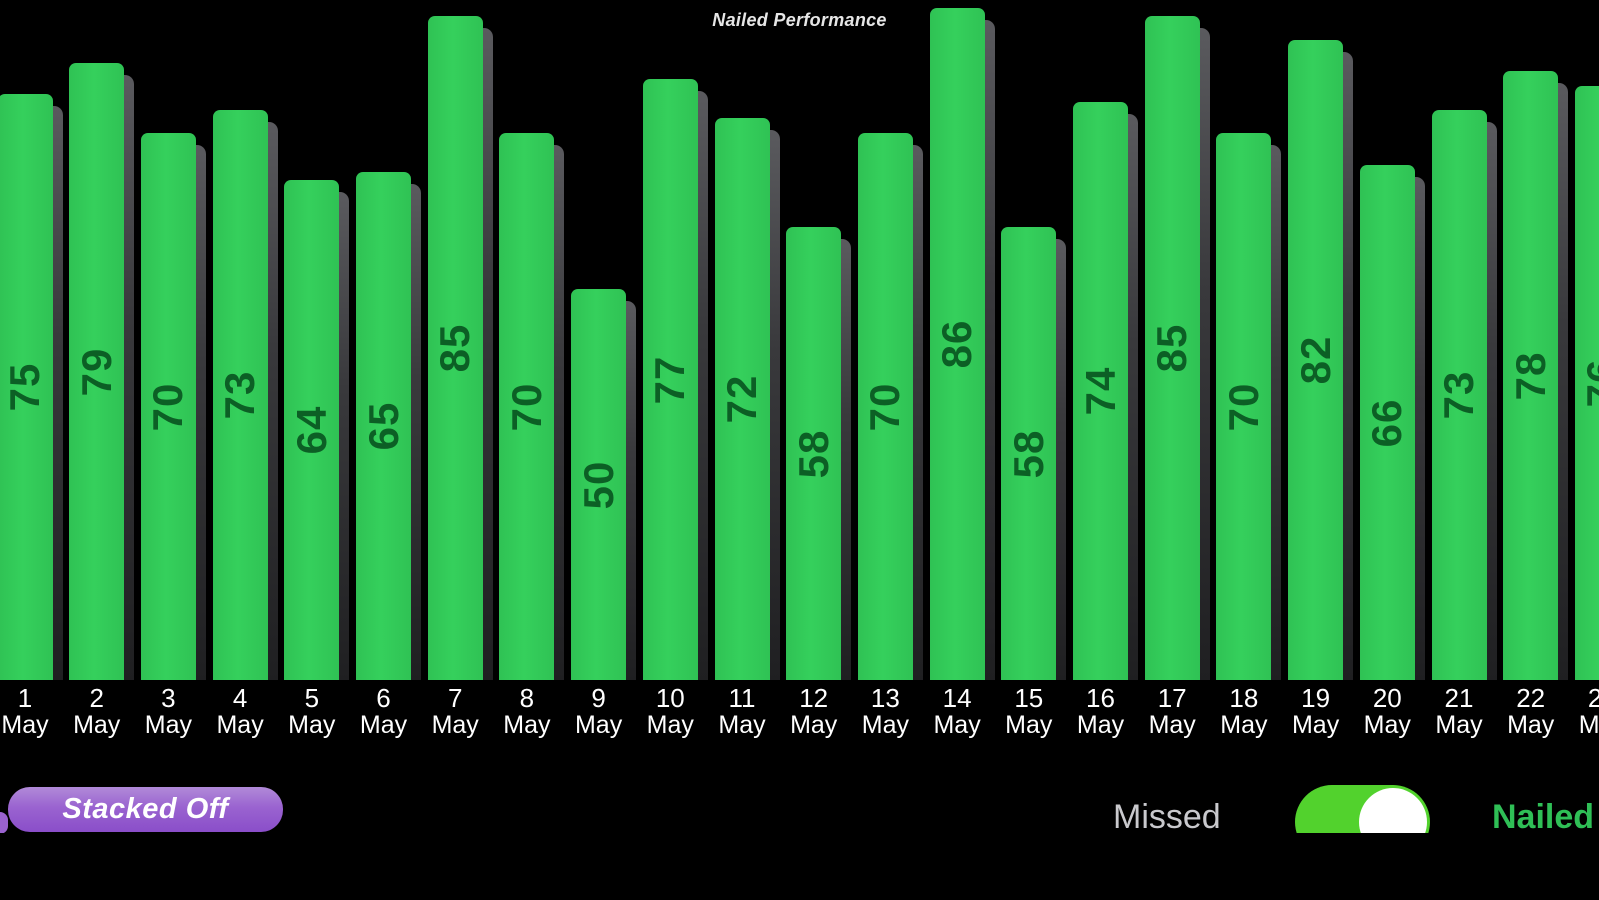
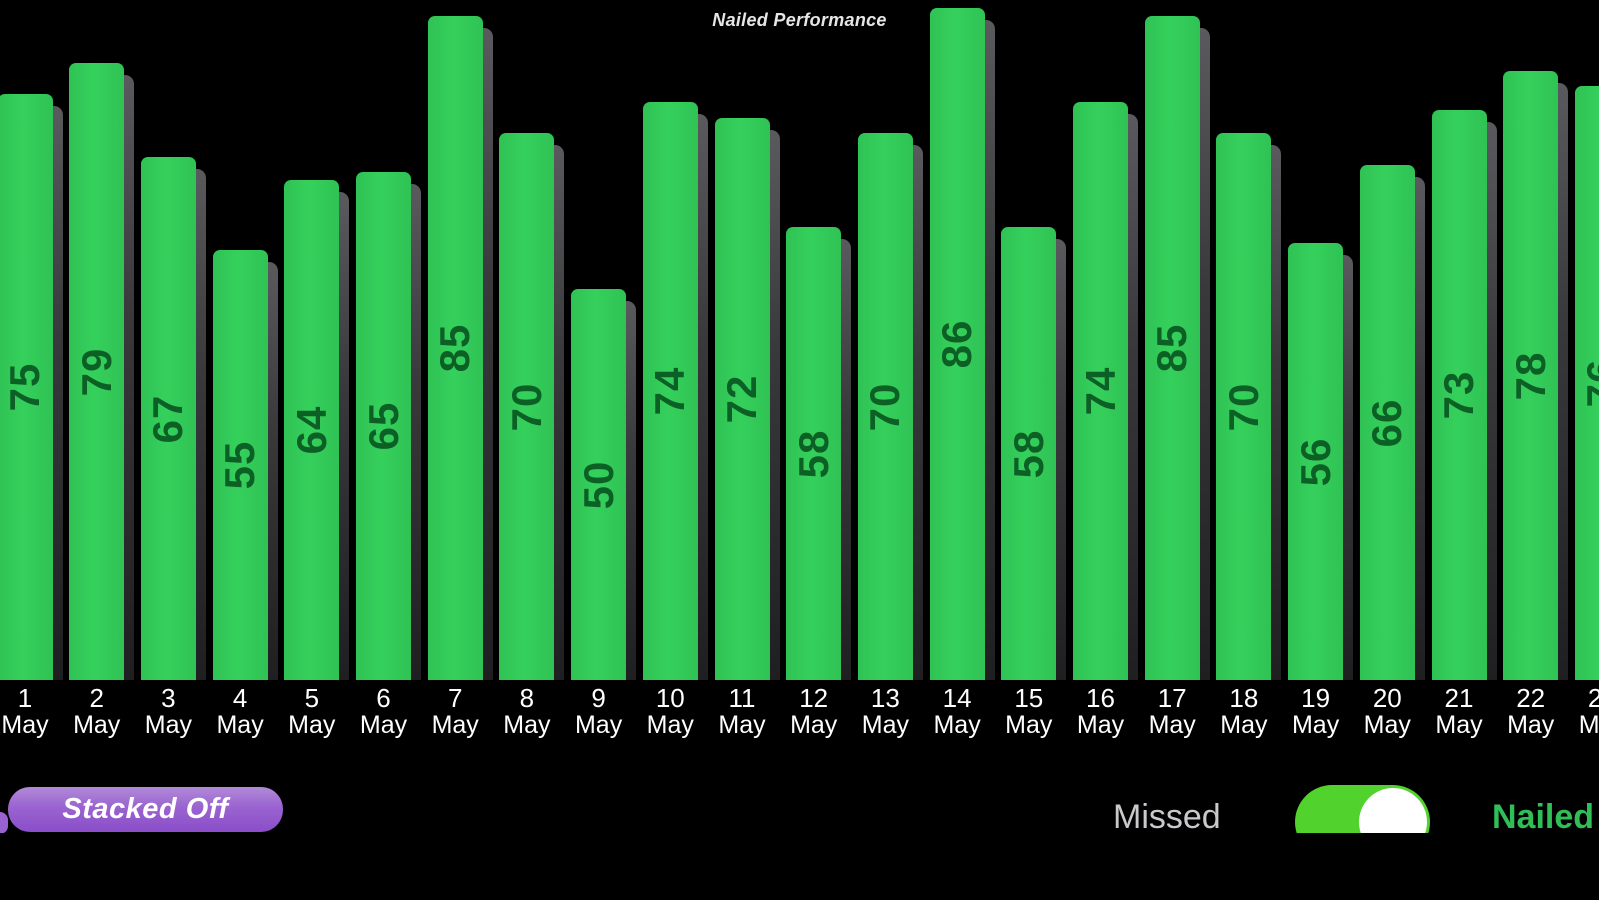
3: 70 -> 67
4: 73 -> 55
10: 77 -> 74
19: 82 -> 56
